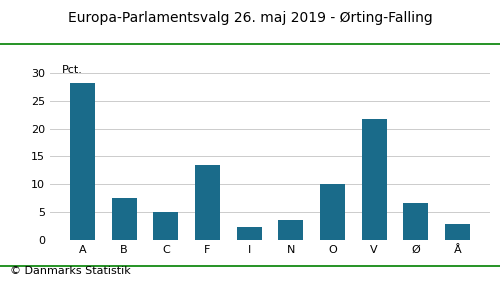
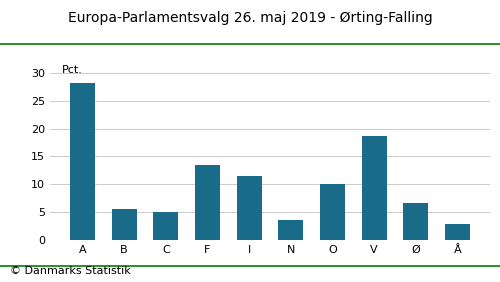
B: 7.6 -> 5.6
I: 2.2 -> 11.4
V: 21.8 -> 18.6
